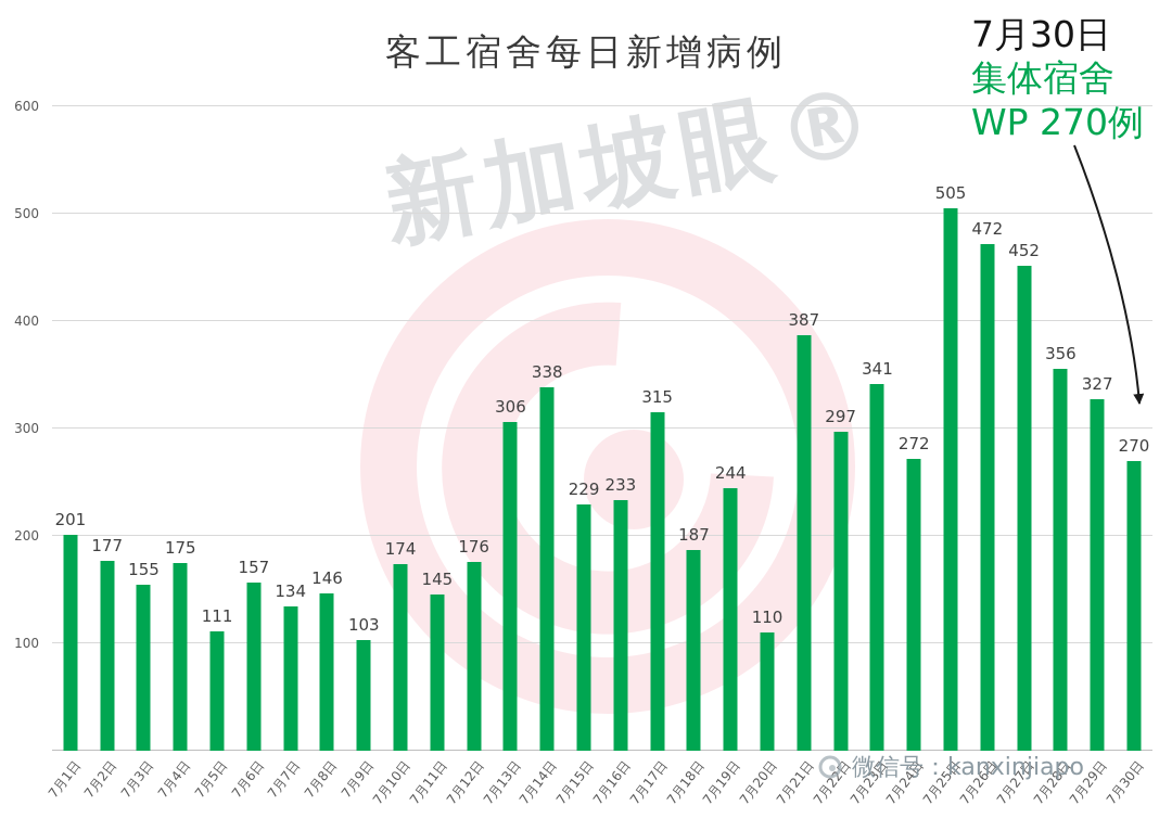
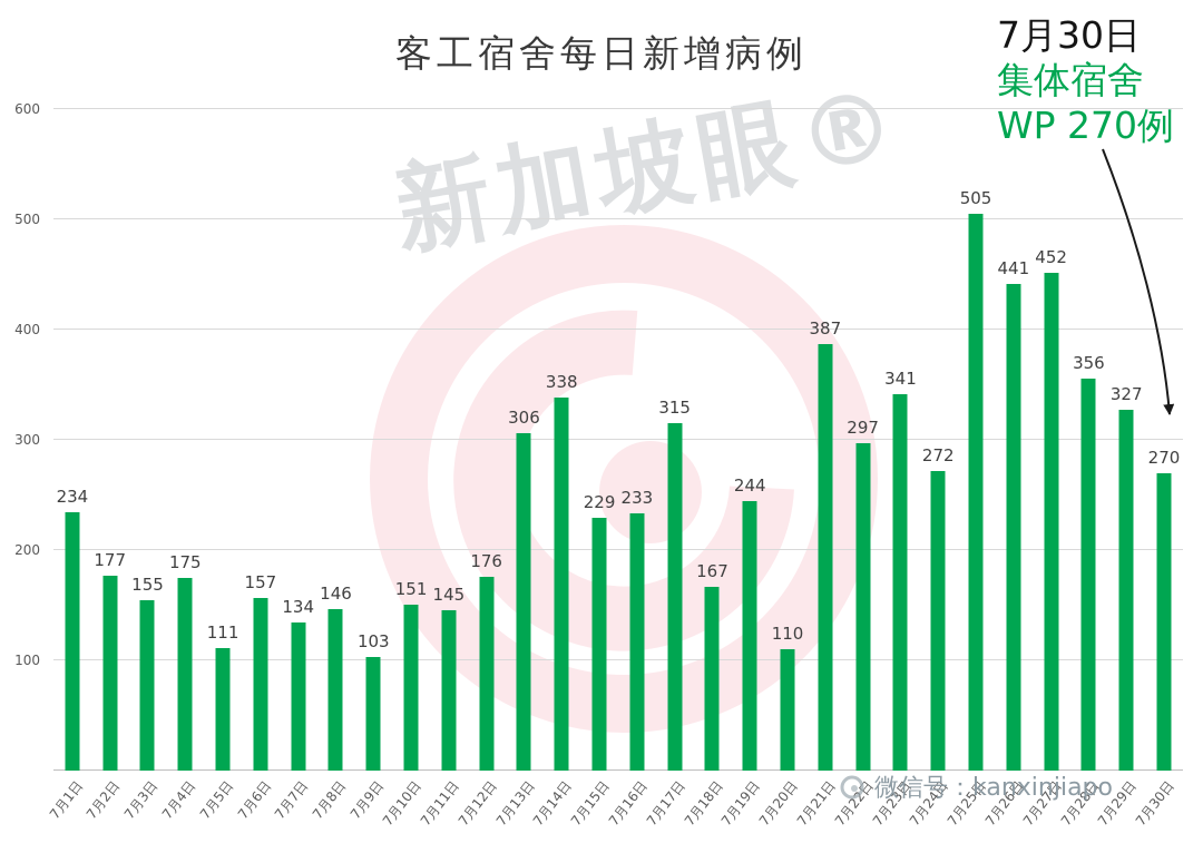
7月1日: 201 -> 234
7月10日: 174 -> 151
7月18日: 187 -> 167
7月26日: 472 -> 441
